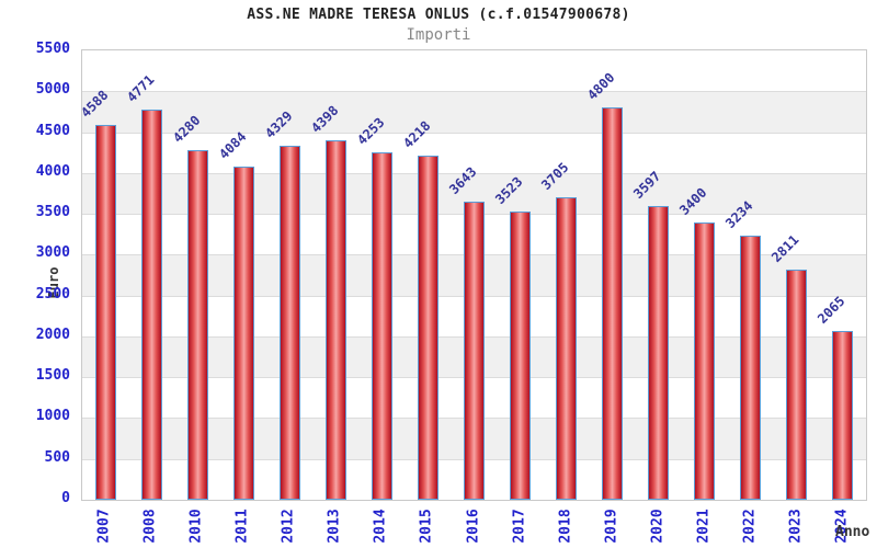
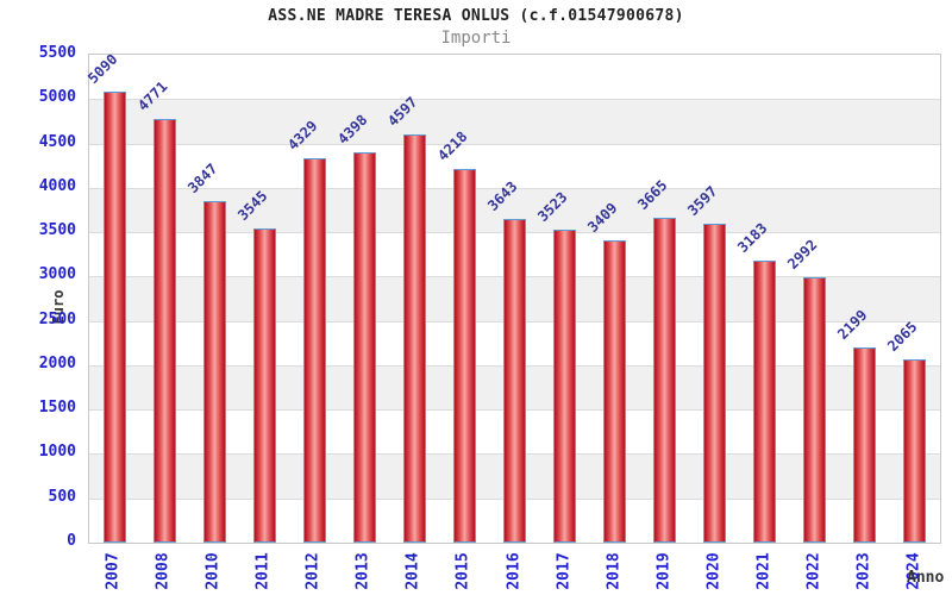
2007: 4588 -> 5090
2010: 4280 -> 3847
2011: 4084 -> 3545
2014: 4253 -> 4597
2018: 3705 -> 3409
2019: 4800 -> 3665
2021: 3400 -> 3183
2022: 3234 -> 2992
2023: 2811 -> 2199
